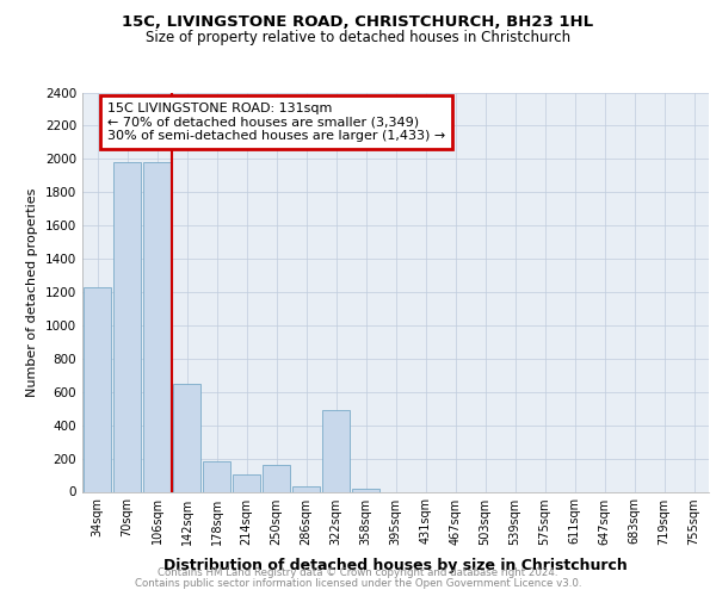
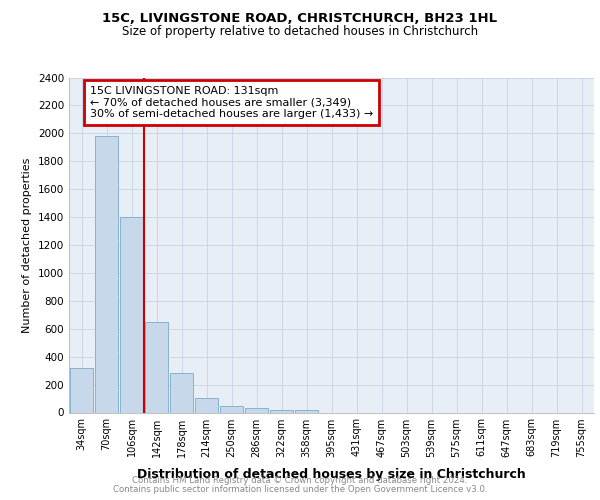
34sqm: 1230 -> 320
106sqm: 1980 -> 1400
178sqm: 180 -> 280
250sqm: 160 -> 50
322sqm: 490 -> 20
